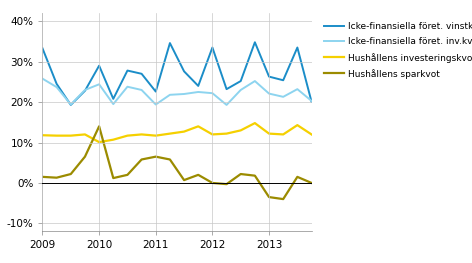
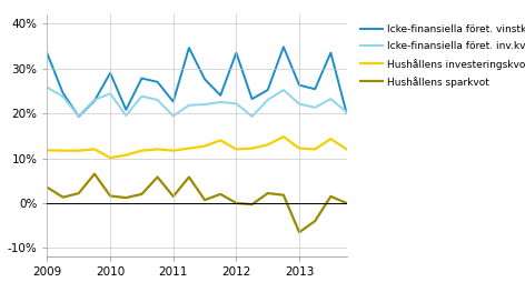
Hushållens sparkvot/2009: 1.5% -> 3.5%
Hushållens sparkvot/2010: 14.0% -> 1.6%
Hushållens sparkvot/2011: 6.5% -> 1.5%
Hushållens sparkvot/2013: -3.5% -> -6.5%
